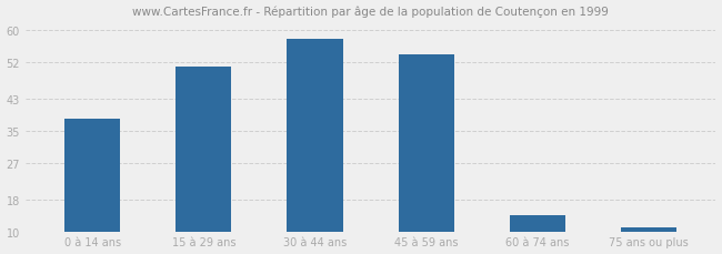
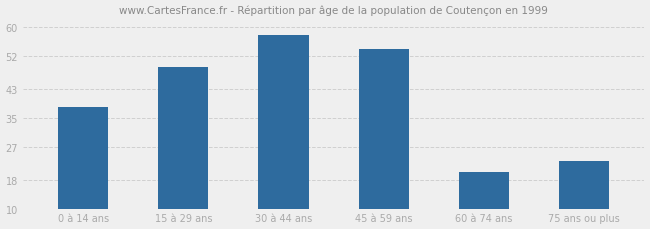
15 à 29 ans: 51 -> 49
60 à 74 ans: 14 -> 20
75 ans ou plus: 11 -> 23
